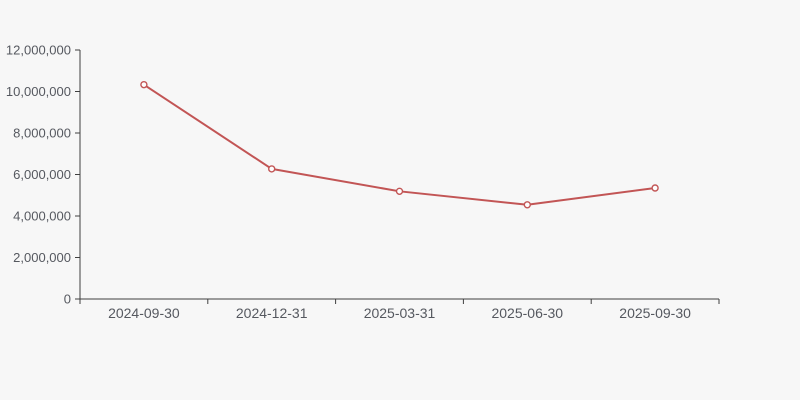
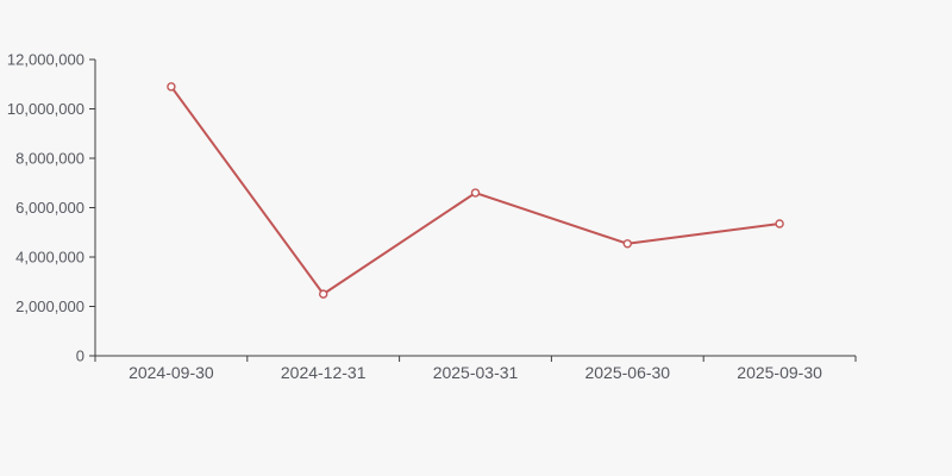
2024-09-30: 10300000 -> 10900000
2024-12-31: 6300000 -> 2500000
2025-03-31: 5200000 -> 6600000
